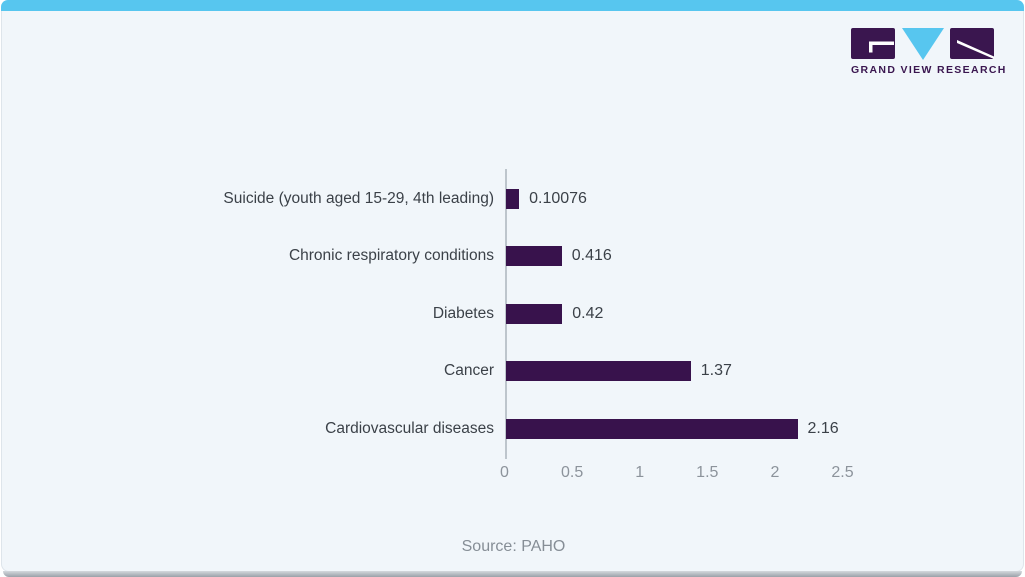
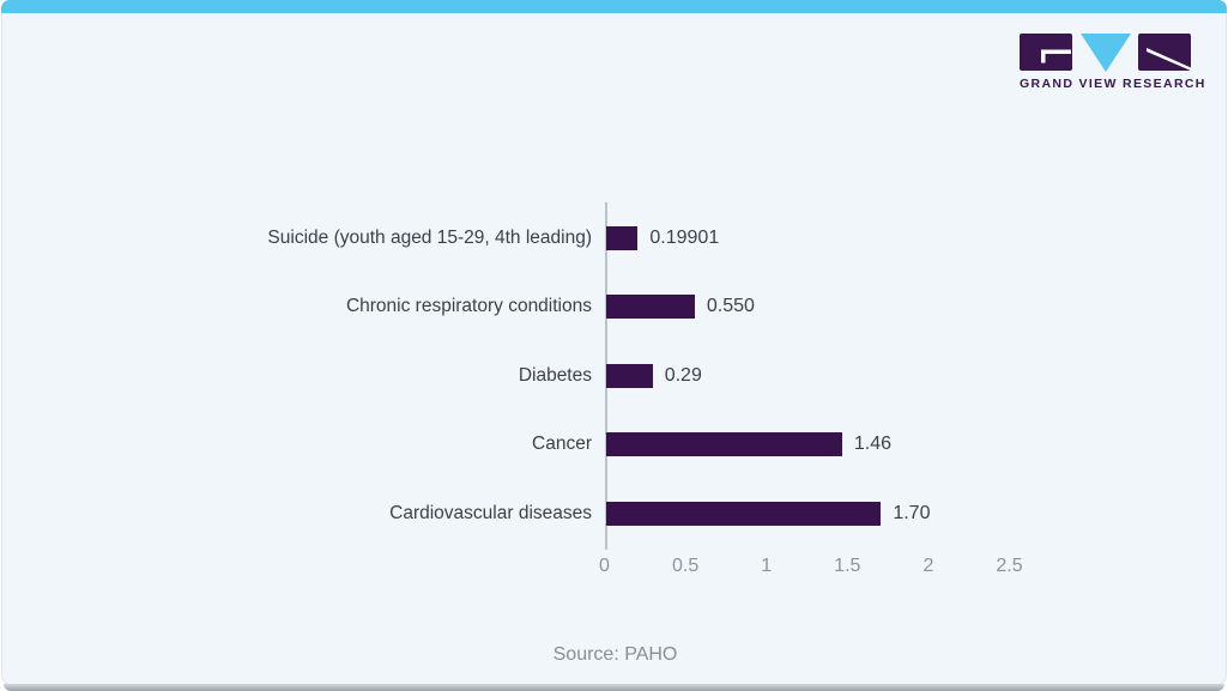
Suicide (youth aged 15-29, 4th leading): 0.10076 -> 0.19901
Chronic respiratory conditions: 0.416 -> 0.550
Diabetes: 0.42 -> 0.29
Cancer: 1.37 -> 1.46
Cardiovascular diseases: 2.16 -> 1.70
